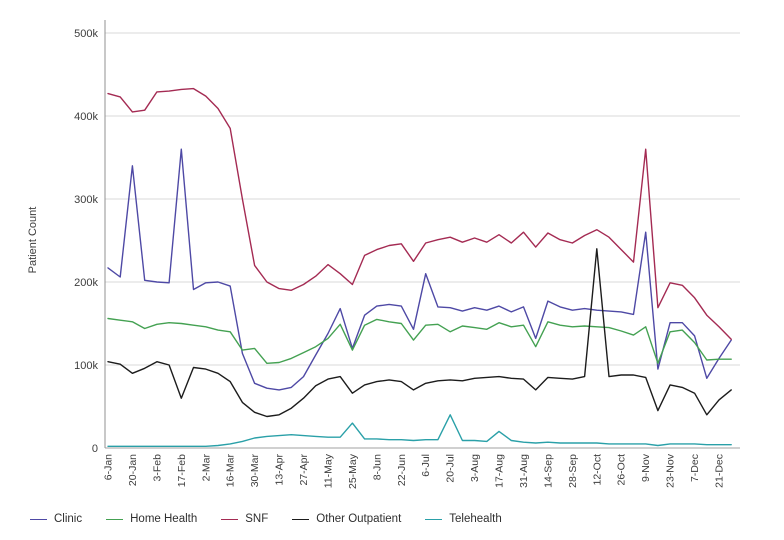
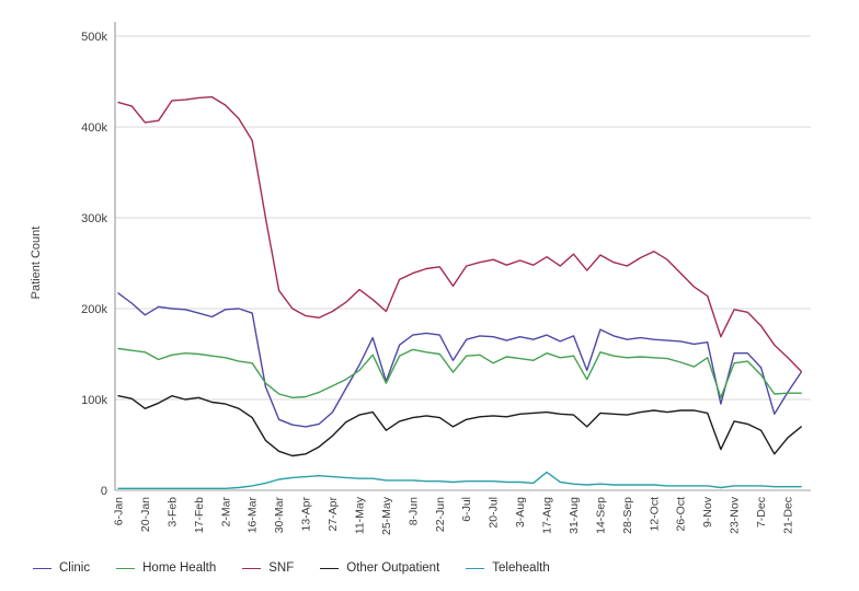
Clinic/20-Jan: 340k -> 190k
Clinic/17-Feb: 360k -> 200k
Other Outpatient/17-Feb: 60k -> 100k
Home Health/30-Mar: 120k -> 110k
Telehealth/25-May: 30k -> 10k
Clinic/6-Jul: 210k -> 170k
Telehealth/20-Jul: 40k -> 10k
Other Outpatient/12-Oct: 240k -> 90k
Clinic/9-Nov: 260k -> 160k
SNF/9-Nov: 360k -> 210k
